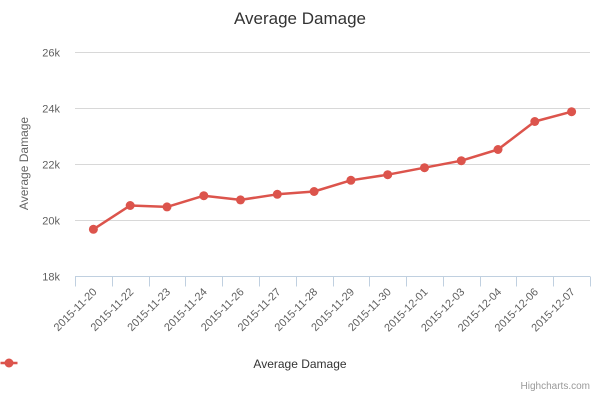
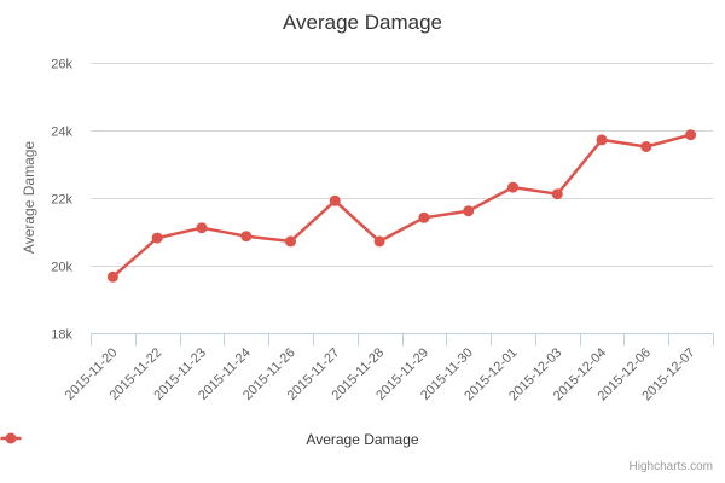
2015-11-22: 20.5k -> 20.8k
2015-11-23: 20.4k -> 21.1k
2015-11-27: 20.9k -> 21.9k
2015-11-28: 21.0k -> 20.7k
2015-12-01: 21.8k -> 22.3k
2015-12-04: 22.5k -> 23.7k
